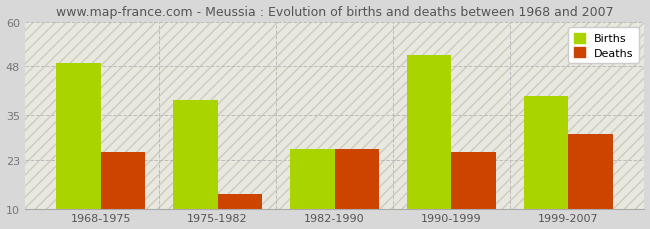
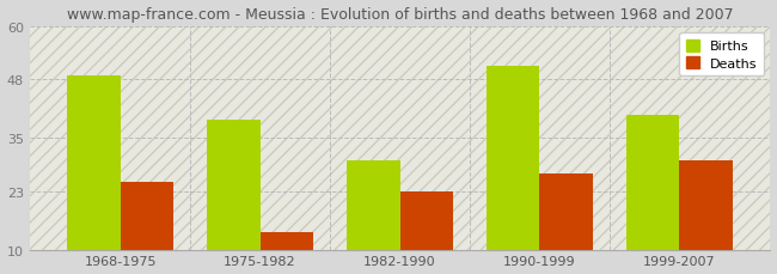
Births/1982-1990: 26 -> 30
Deaths/1982-1990: 26 -> 23
Deaths/1990-1999: 25 -> 27
